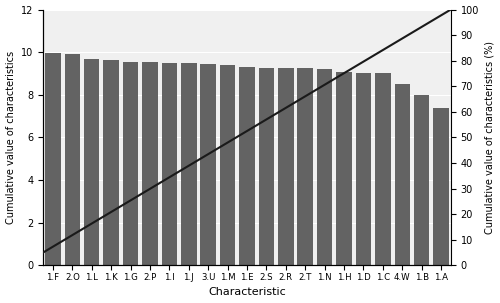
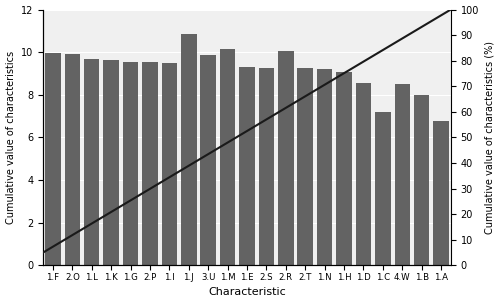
1.J: 9.47 -> 10.85
3.U: 9.43 -> 9.85
1.M: 9.38 -> 10.15
2.R: 9.27 -> 10.05
1.D: 9.02 -> 8.55
1.C: 9.00 -> 7.20
1.A: 7.40 -> 6.75
